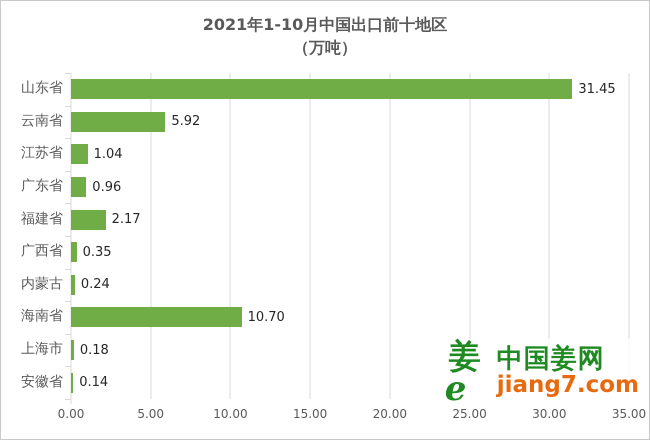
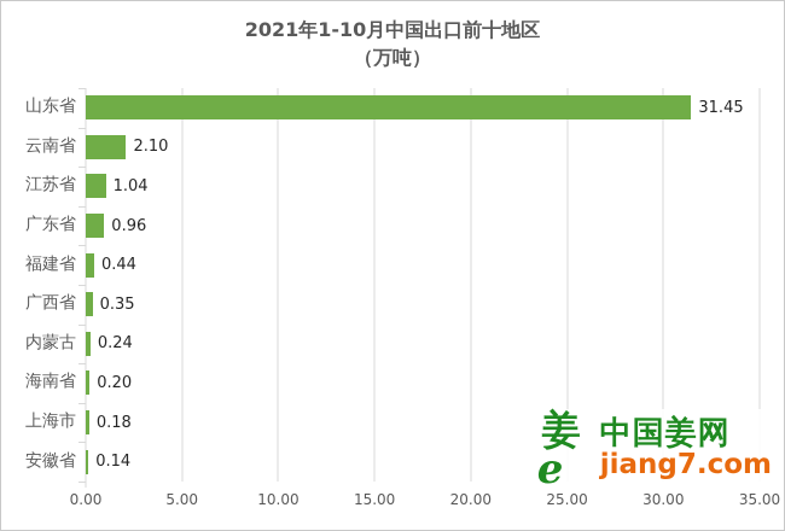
云南省: 5.92 -> 2.10
福建省: 2.17 -> 0.44
海南省: 10.70 -> 0.20
